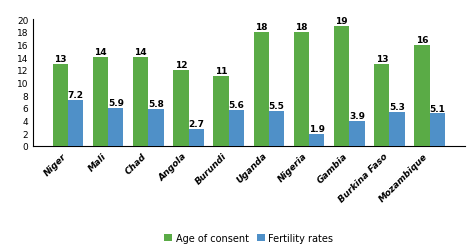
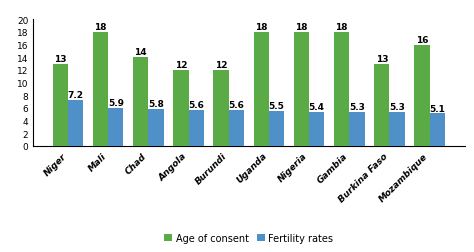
Age of consent/Mali: 14 -> 18
Fertility rates/Angola: 2.7 -> 5.6
Age of consent/Burundi: 11 -> 12
Fertility rates/Nigeria: 1.9 -> 5.4
Age of consent/Gambia: 19 -> 18
Fertility rates/Gambia: 3.9 -> 5.3
